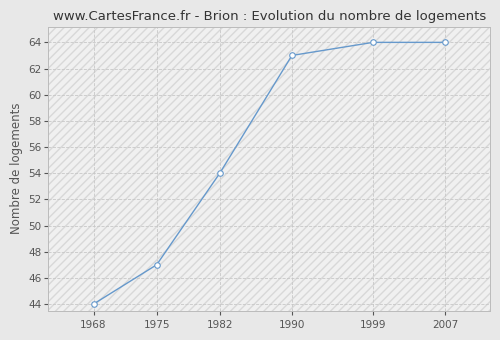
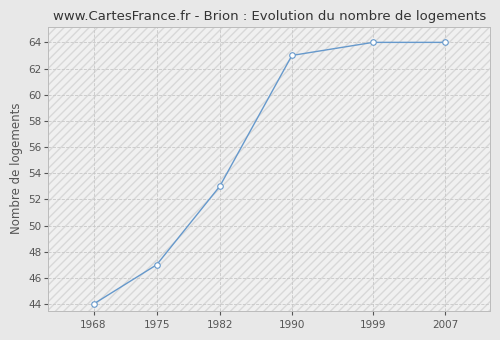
1982: 54 -> 53
